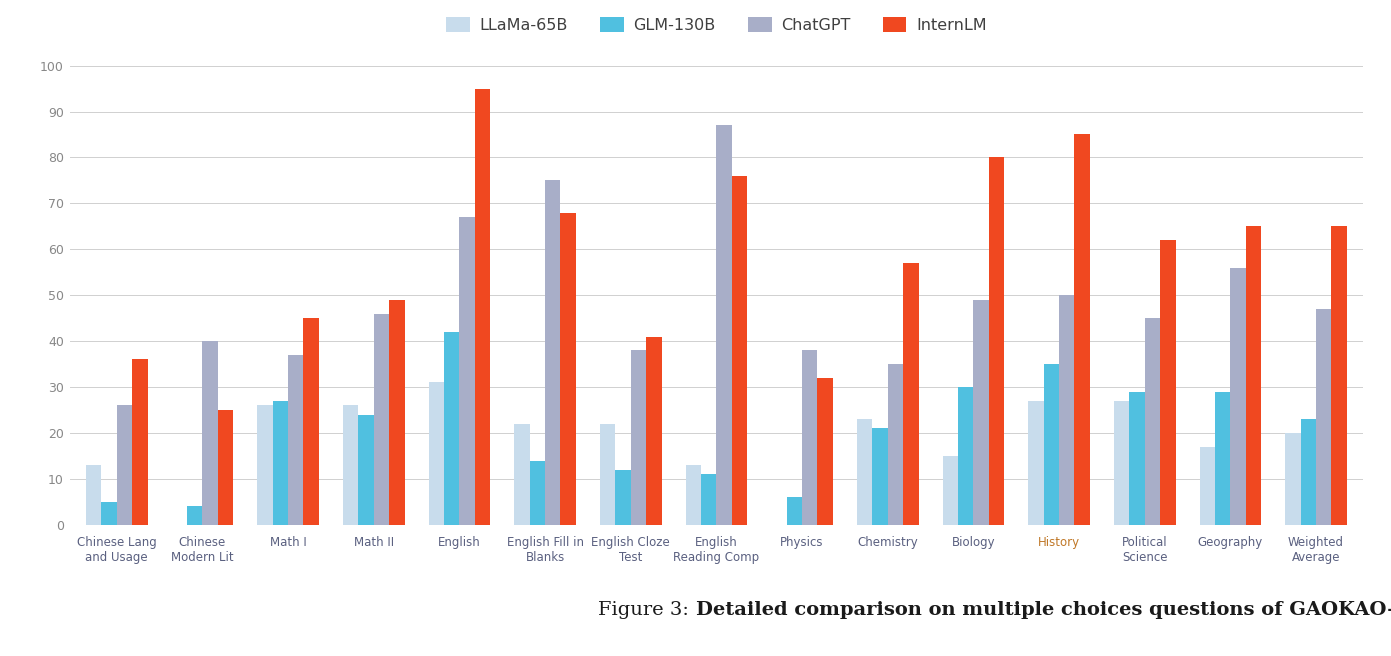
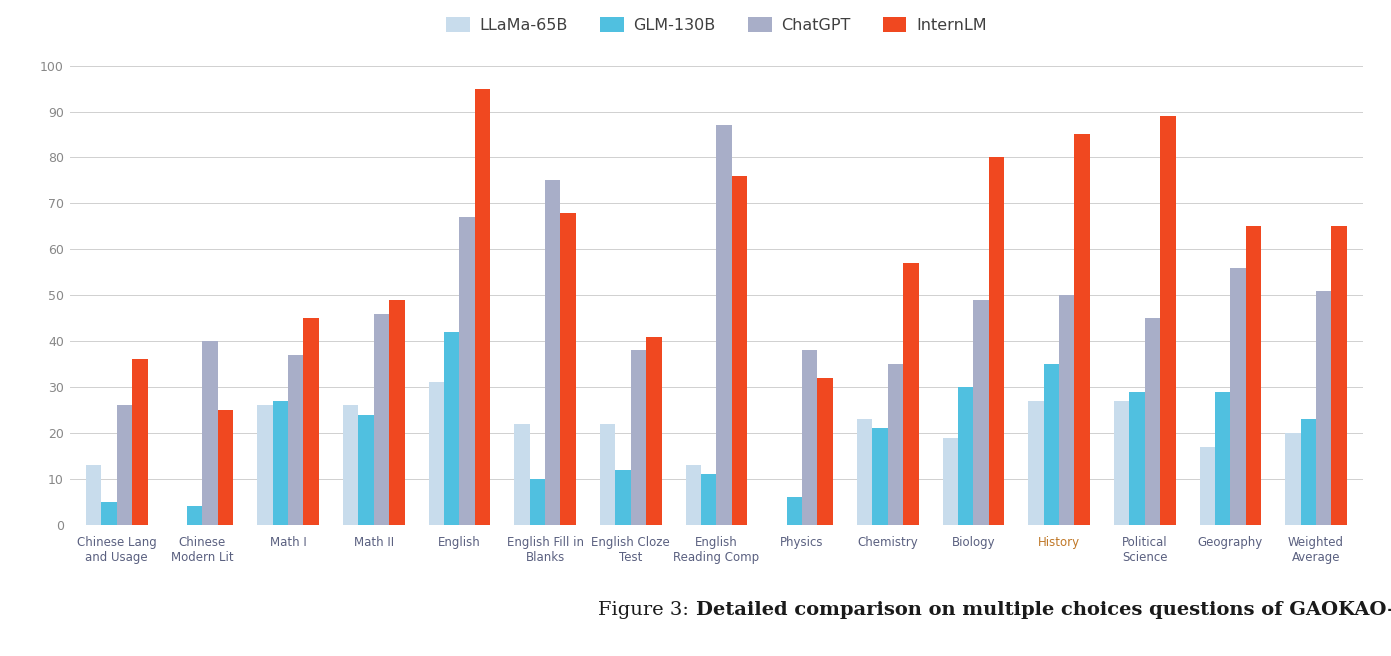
GLM-130B/English Fill in Blanks: 14 -> 10
LLaMa-65B/Biology: 15 -> 19
InternLM/Political Science: 62 -> 89
ChatGPT/Weighted Average: 47 -> 51
